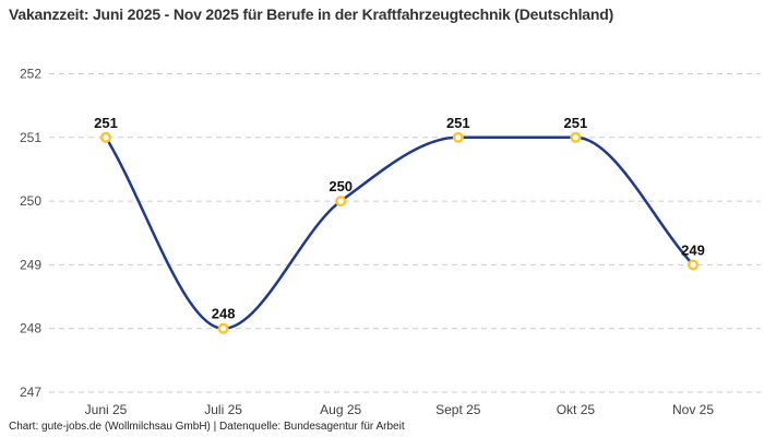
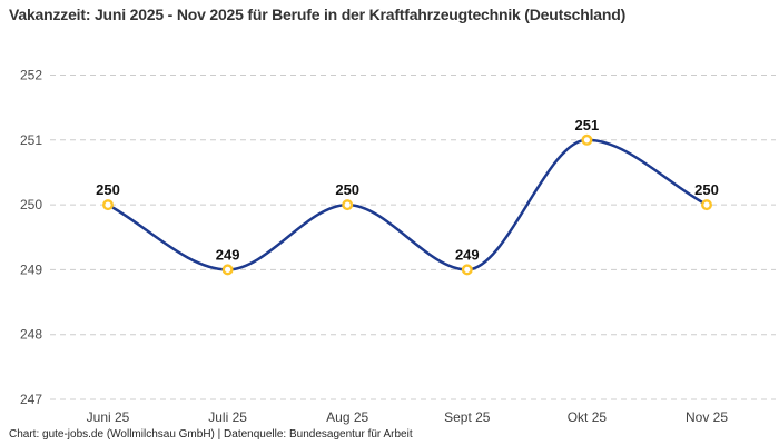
Juni 25: 251 -> 250
Juli 25: 248 -> 249
Sept 25: 251 -> 249
Nov 25: 249 -> 250
